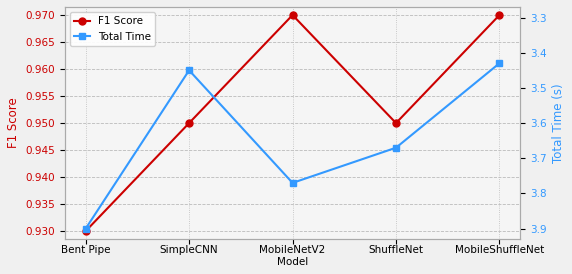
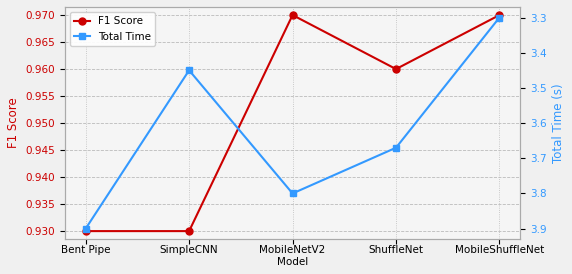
F1 Score/SimpleCNN: 0.95 -> 0.93
Total Time/MobileNetV2 Model: 3.77 -> 3.80
F1 Score/ShuffleNet: 0.95 -> 0.96
Total Time/MobileShuffleNet: 3.43 -> 3.30
